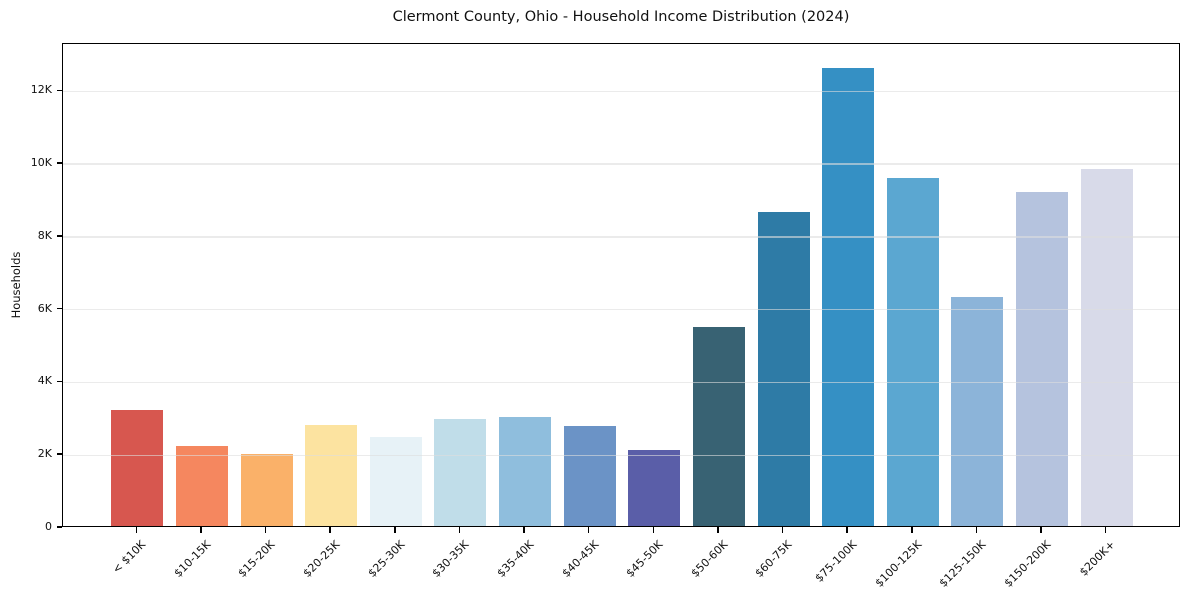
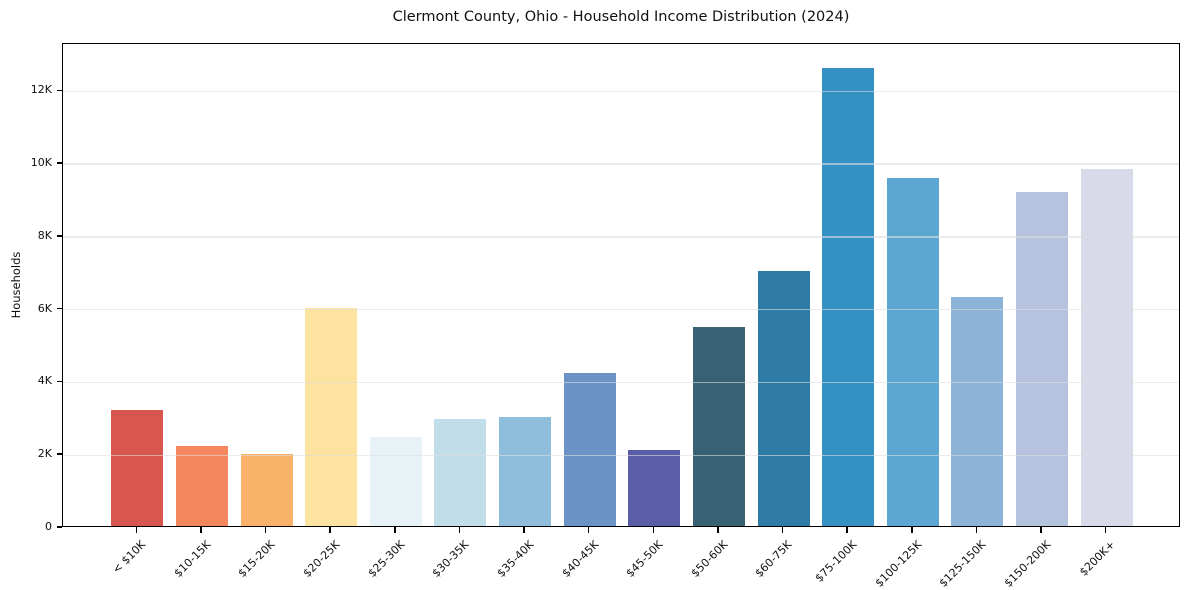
$20-25K: 2.8K -> 6.0K
$40-45K: 2.8K -> 4.2K
$60-75K: 8.6K -> 7.0K
